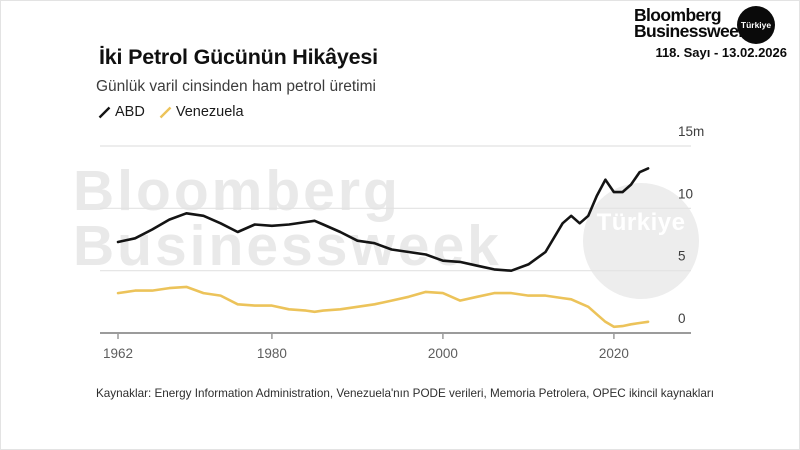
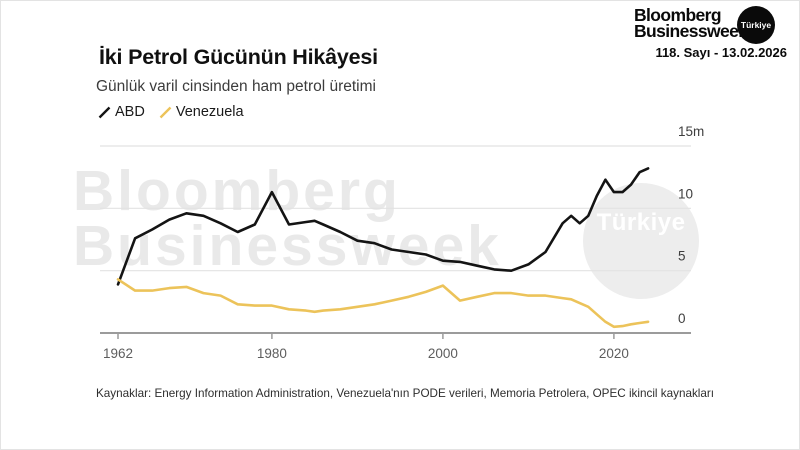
ABD/1962: 7.3m -> 3.9m
Venezuela/1962: 3.2m -> 4.3m
ABD/1980: 8.6m -> 11.3m
Venezuela/2000: 3.2m -> 3.8m
